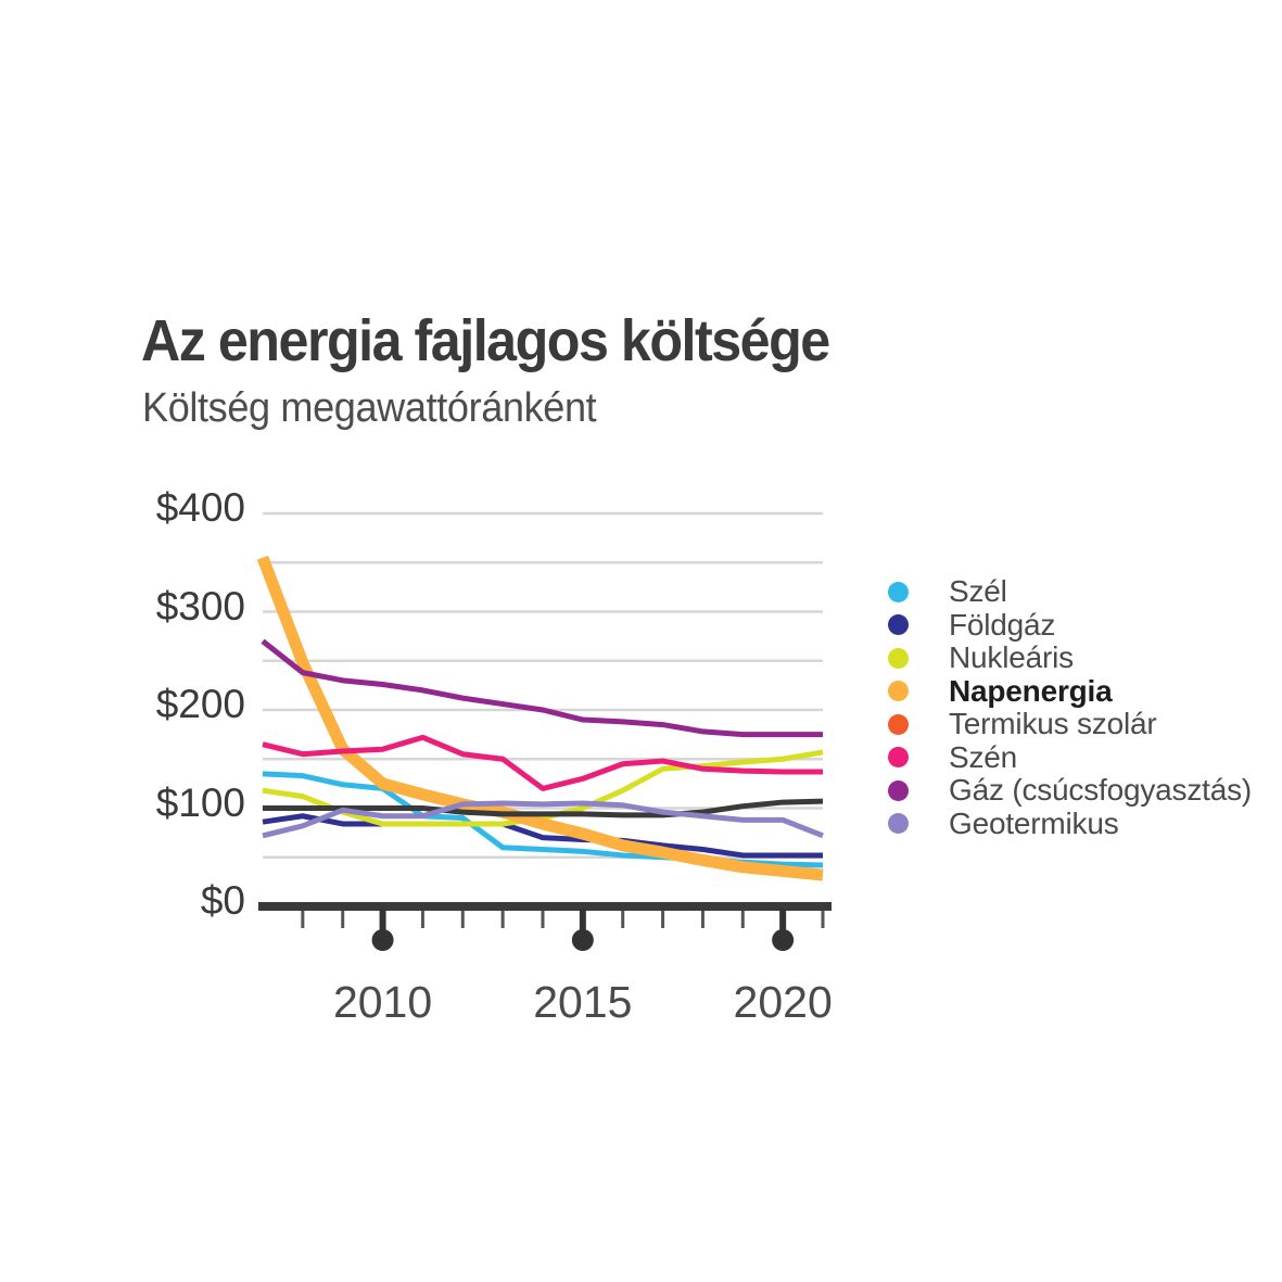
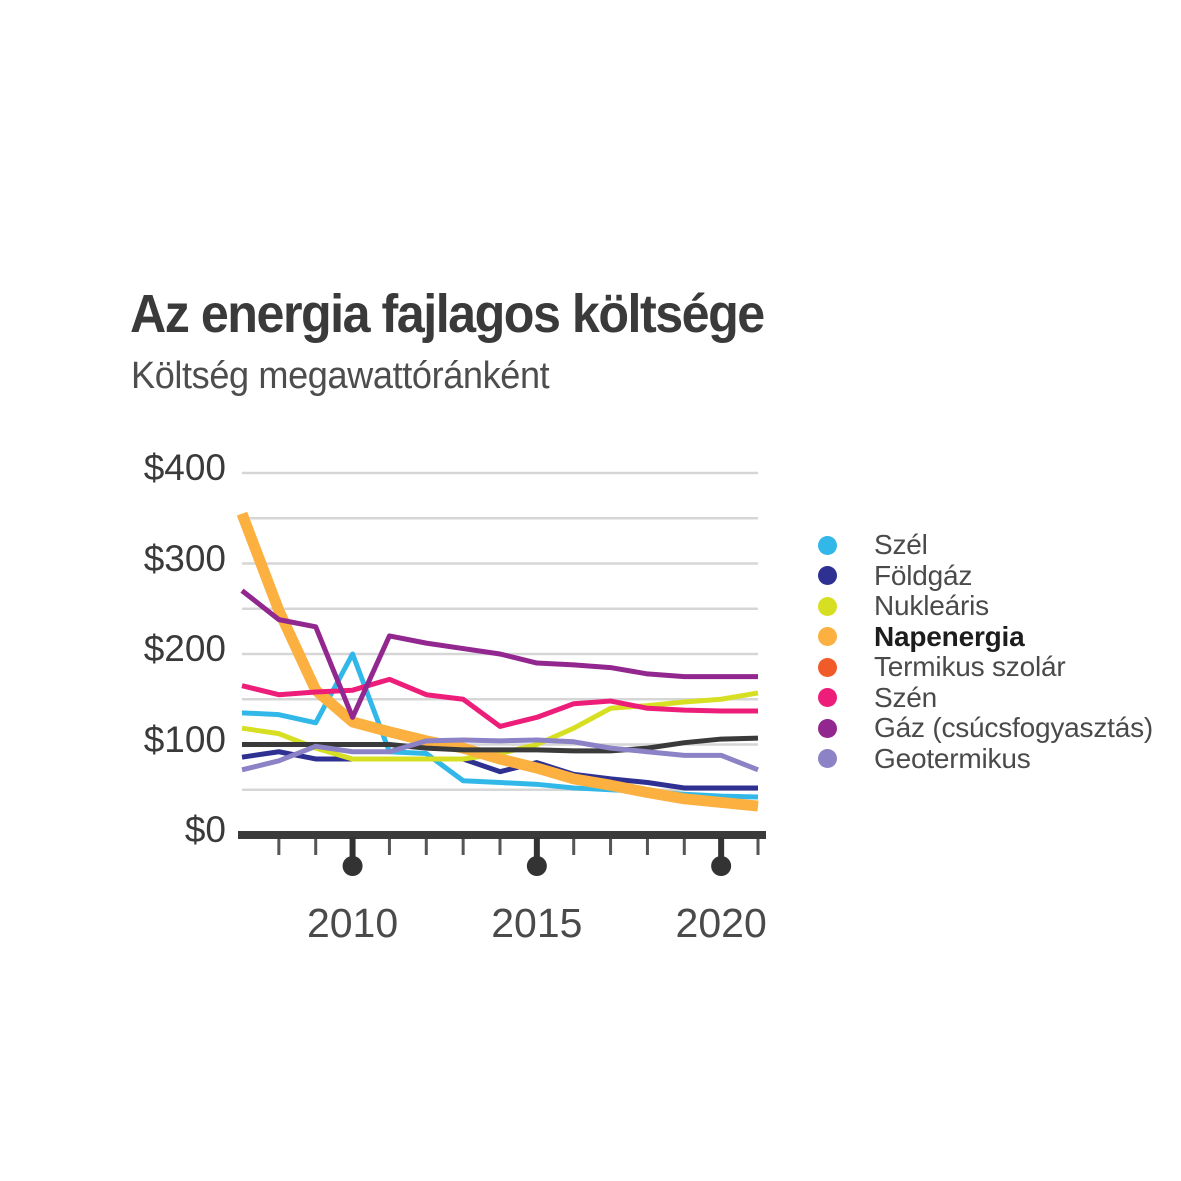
Szél/2010: $120 -> $200
Gáz (csúcsfogyasztás)/2010: $230 -> $130
Földgáz/2015: $70 -> $80
